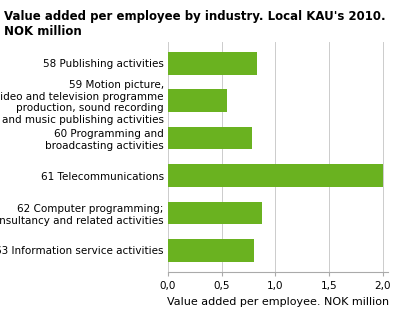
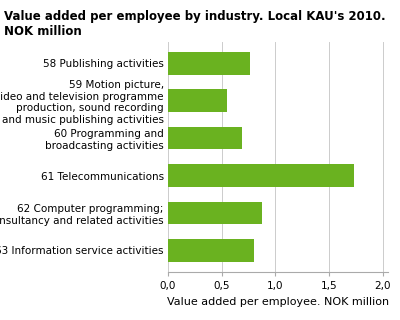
58 Publishing activities: 0,83 -> 0,76
60 Programming and broadcasting activities: 0,78 -> 0,69
61 Telecommunications: 2,00 -> 1,73
